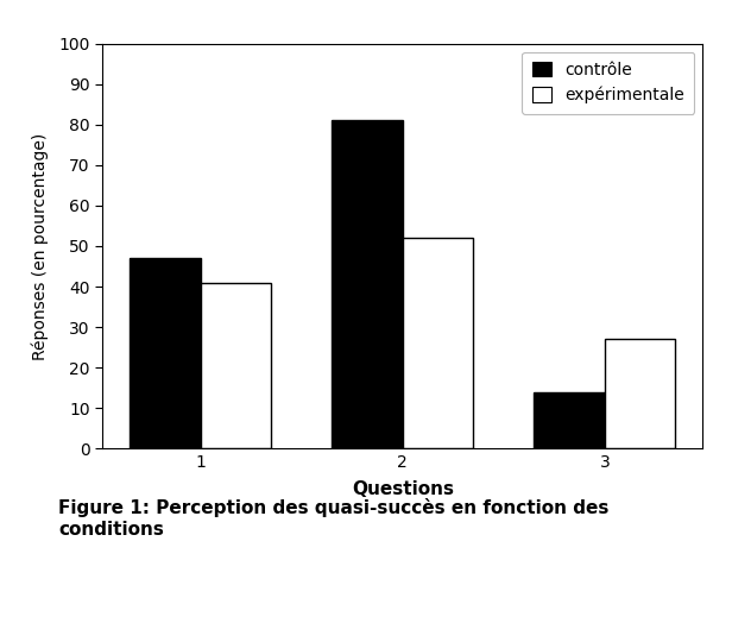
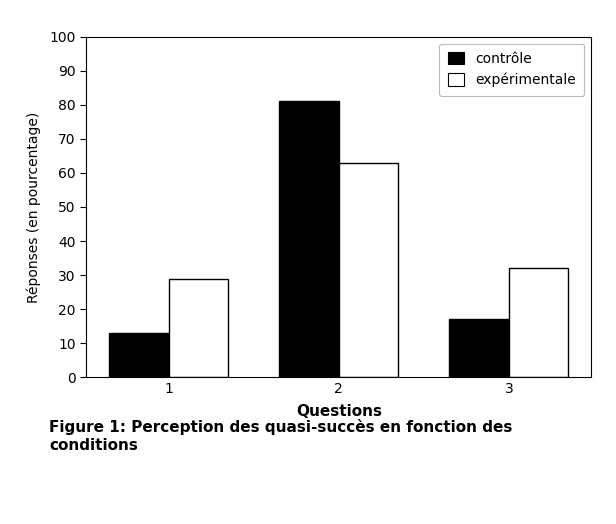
contrôle/1: 47 -> 13
expérimentale/1: 41 -> 29
expérimentale/2: 52 -> 63
contrôle/3: 14 -> 17
expérimentale/3: 27 -> 32
